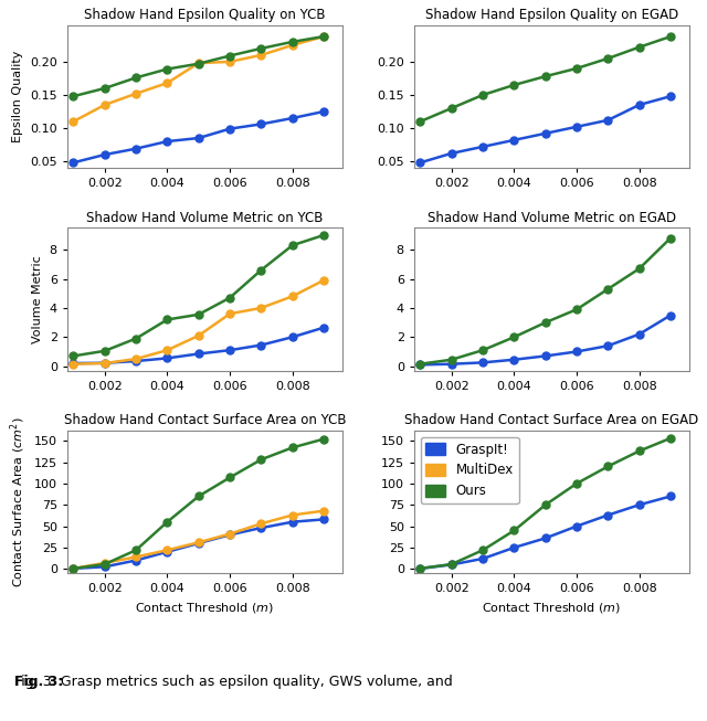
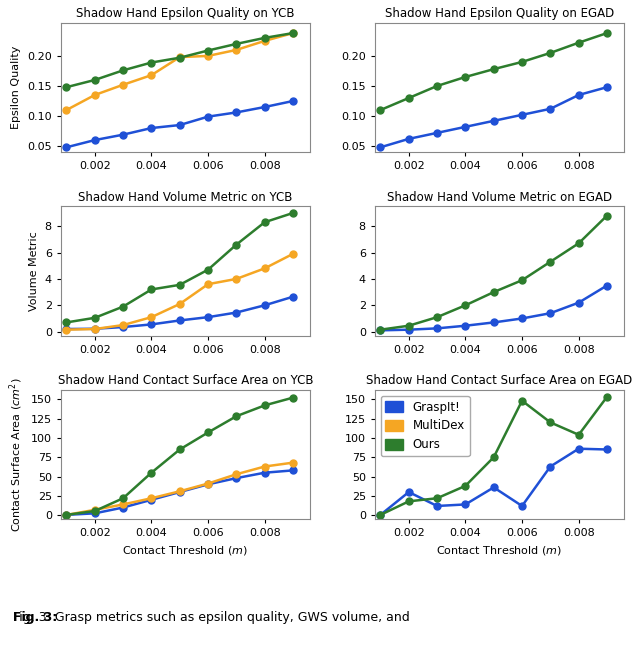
Shadow Hand Contact Surface Area on EGAD/GraspIt!/0.002: 5 -> 30
Shadow Hand Contact Surface Area on EGAD/Ours/0.002: 6 -> 18
Shadow Hand Contact Surface Area on EGAD/GraspIt!/0.004: 25 -> 14
Shadow Hand Contact Surface Area on EGAD/Ours/0.004: 45 -> 38
Shadow Hand Contact Surface Area on EGAD/GraspIt!/0.006: 50 -> 12
Shadow Hand Contact Surface Area on EGAD/Ours/0.006: 100 -> 148
Shadow Hand Contact Surface Area on EGAD/GraspIt!/0.008: 75 -> 86
Shadow Hand Contact Surface Area on EGAD/Ours/0.008: 138 -> 104
